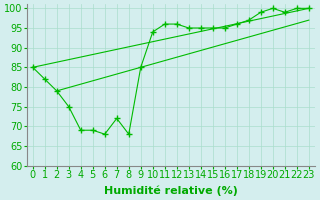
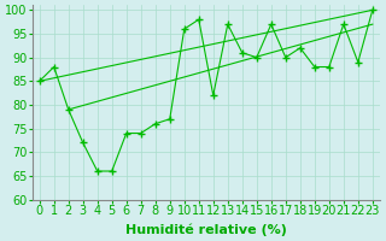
1: 82 -> 88
3: 75 -> 72
4: 69 -> 66
5: 69 -> 66
6: 68 -> 74
7: 72 -> 74
8: 68 -> 76
9: 85 -> 77
10: 94 -> 96
11: 96 -> 98
12: 96 -> 82
13: 95 -> 97
14: 95 -> 91
15: 95 -> 90
16: 95 -> 97
17: 96 -> 90
18: 97 -> 92
19: 99 -> 88
20: 100 -> 88
21: 99 -> 97
22: 100 -> 89
